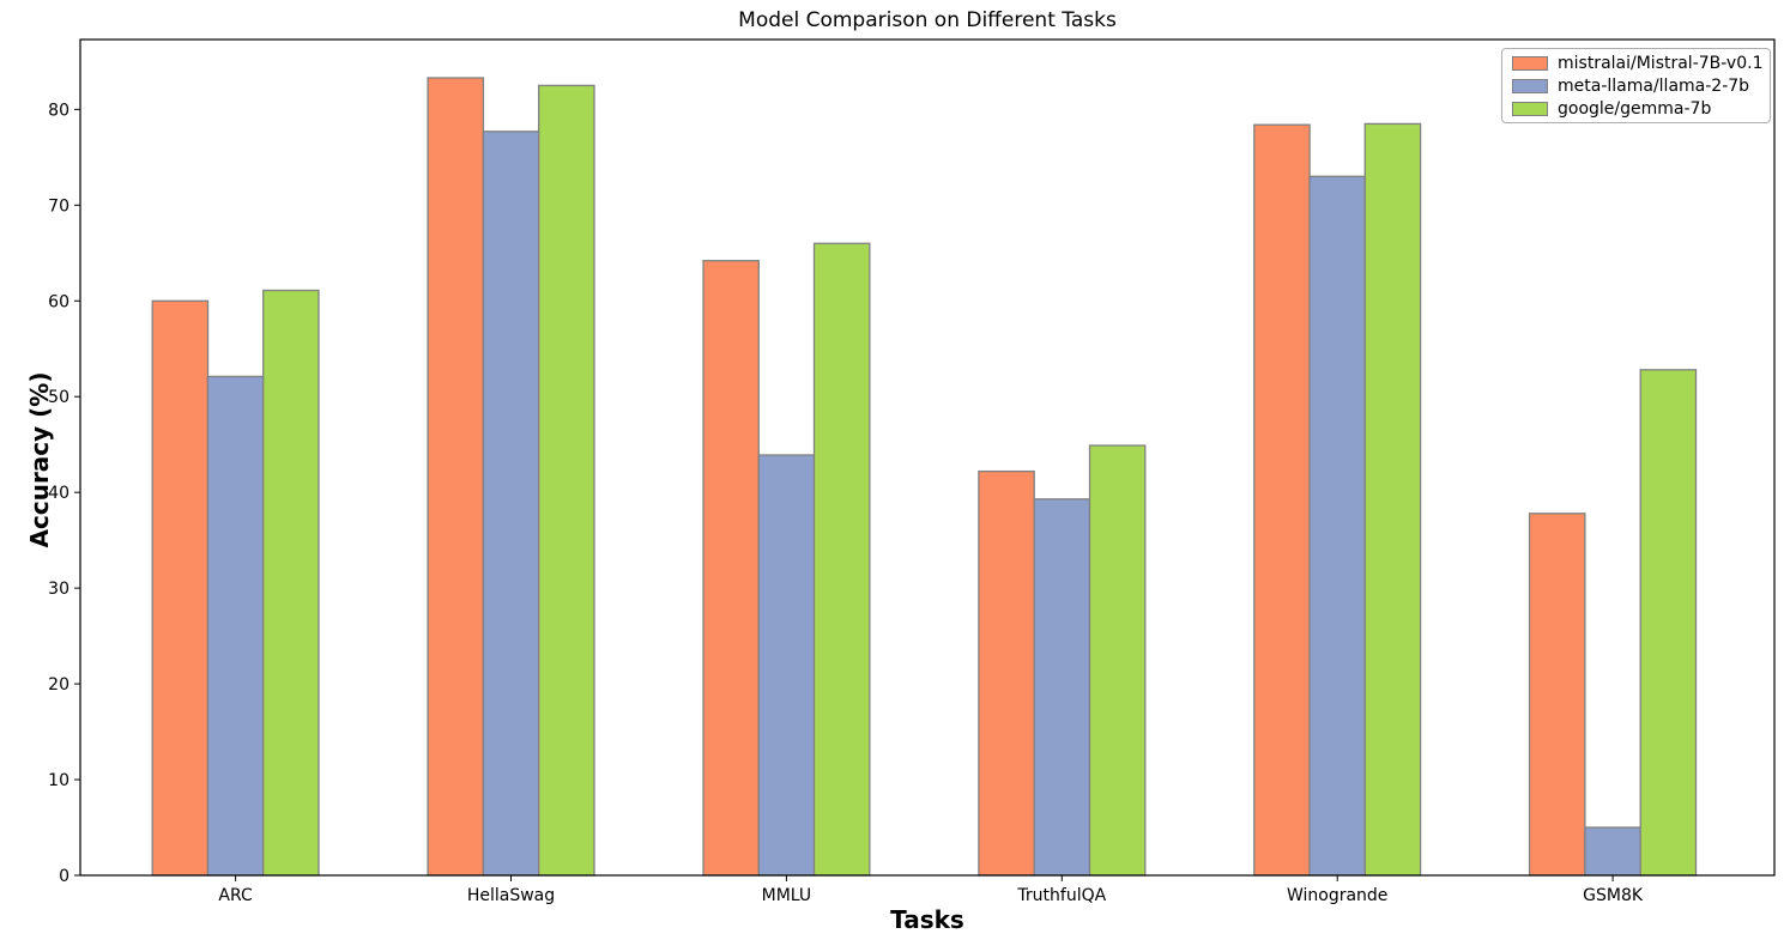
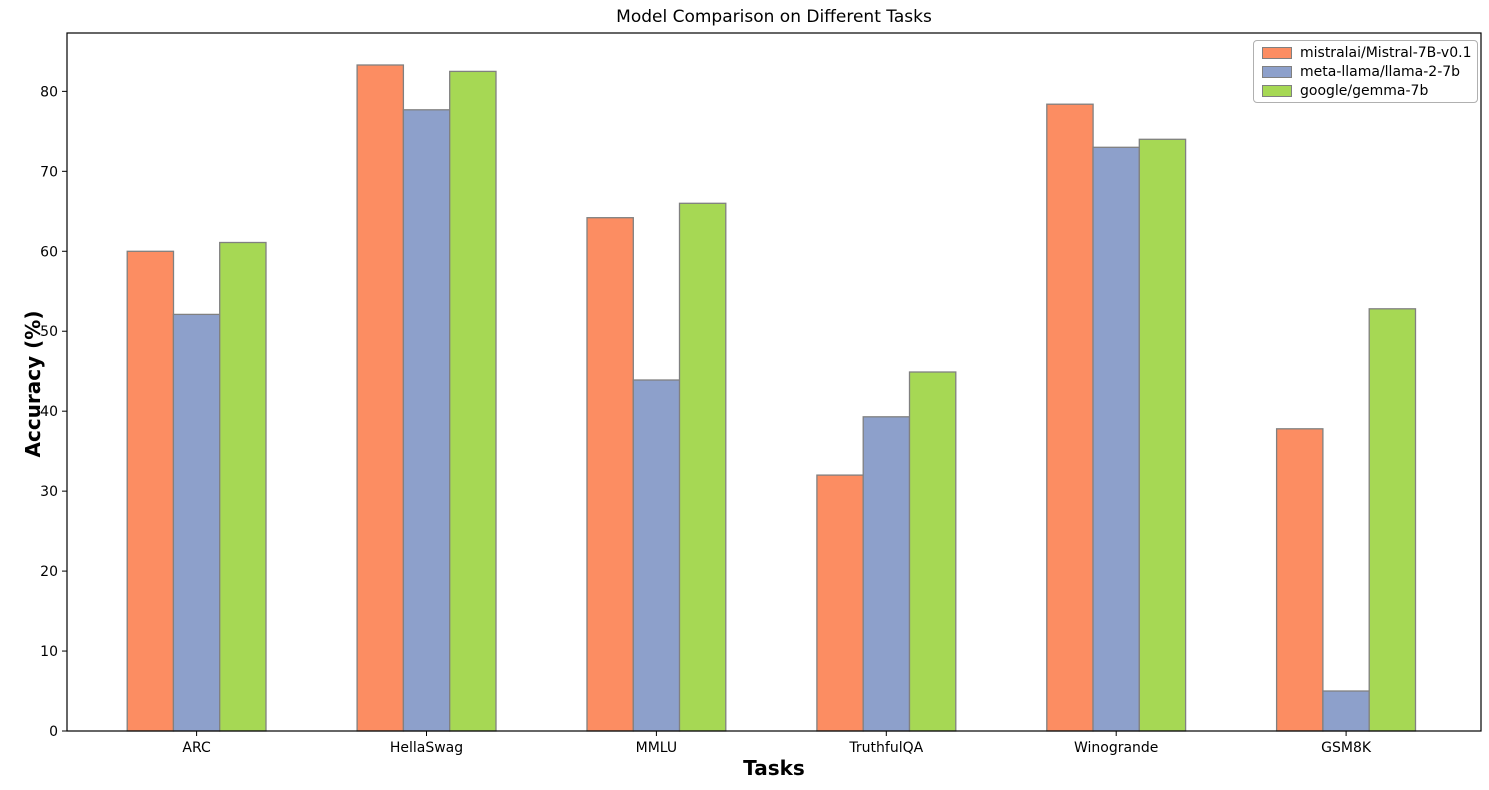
mistralai/Mistral-7B-v0.1/TruthfulQA: 42 -> 32
google/gemma-7b/Winogrande: 78 -> 74
